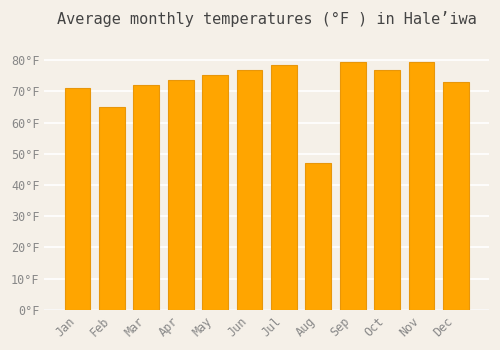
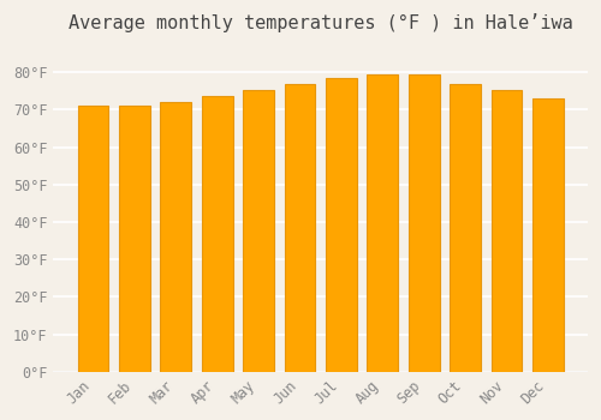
Feb: 65.0°F -> 71.1°F
Aug: 47.0°F -> 79.5°F
Nov: 79.5°F -> 75.2°F
